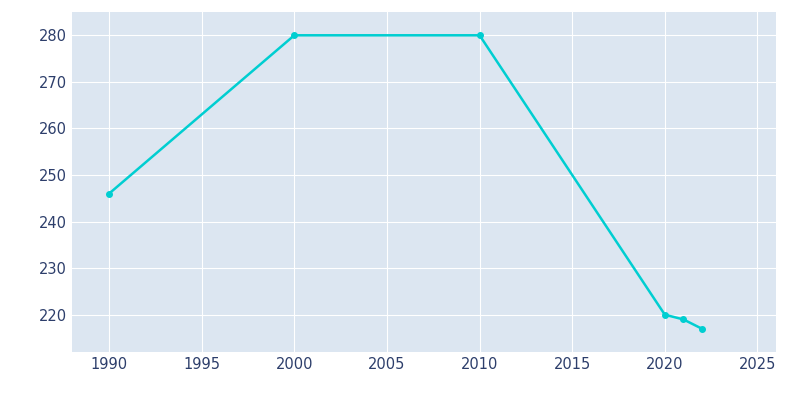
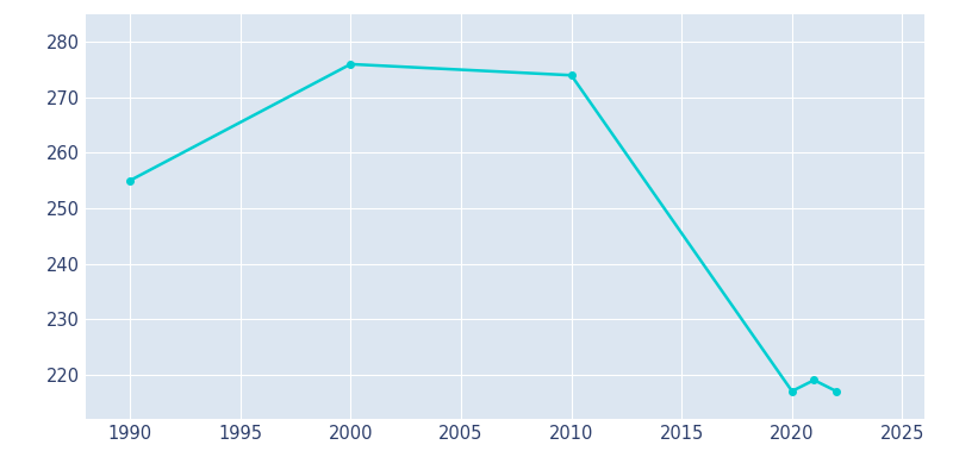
1990: 246 -> 255
2000: 280 -> 276
2010: 280 -> 274
2020: 220 -> 217
